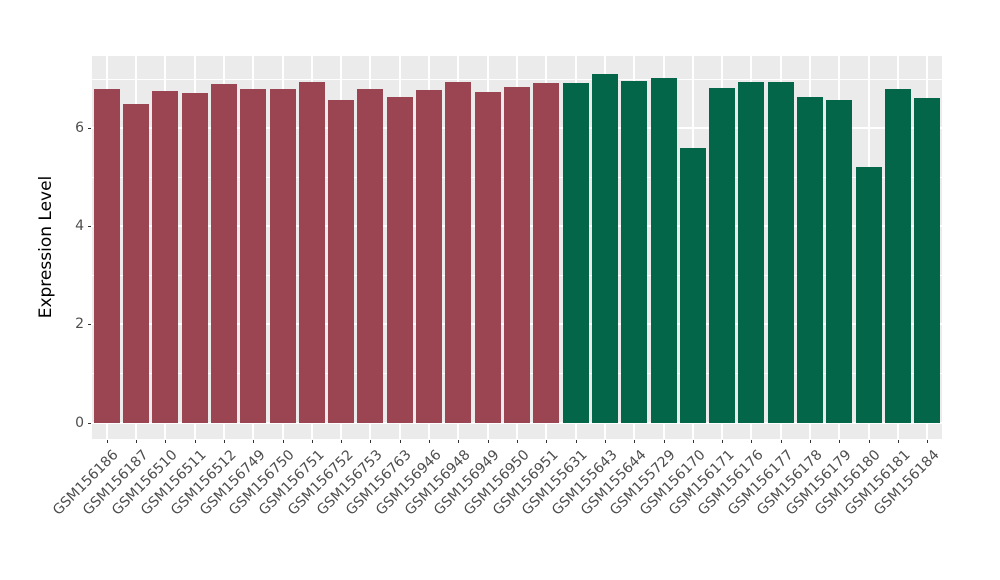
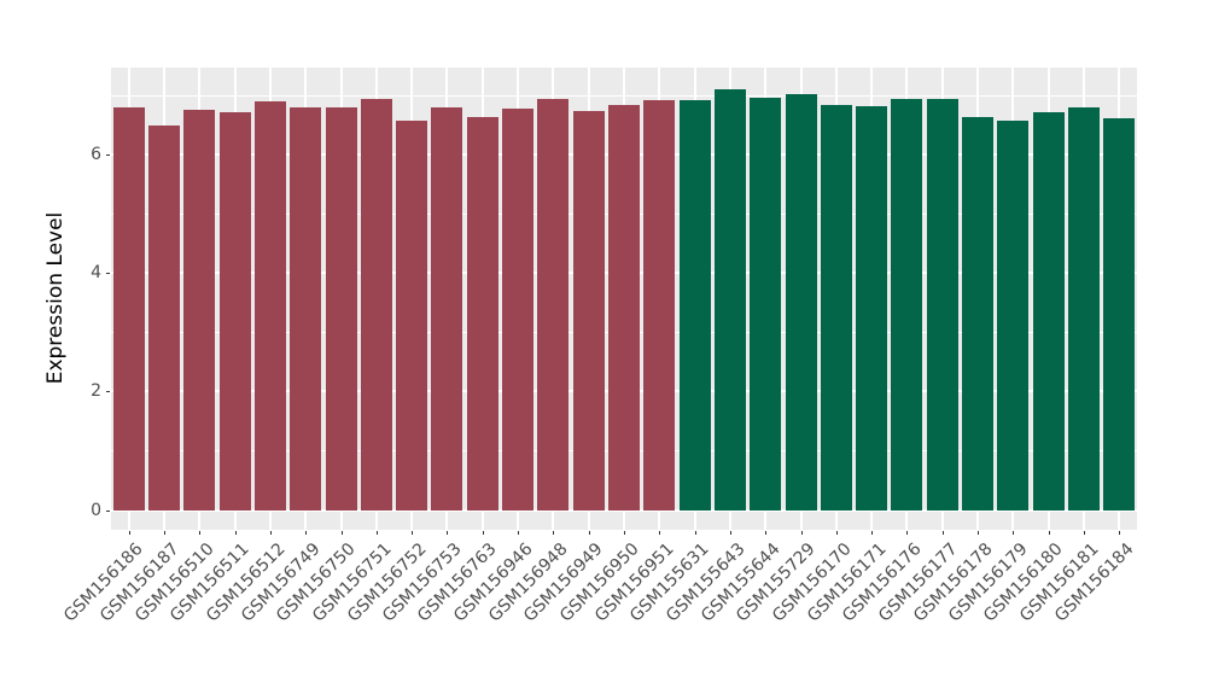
GSM156170: 5.6 -> 6.8
GSM156180: 5.2 -> 6.7
